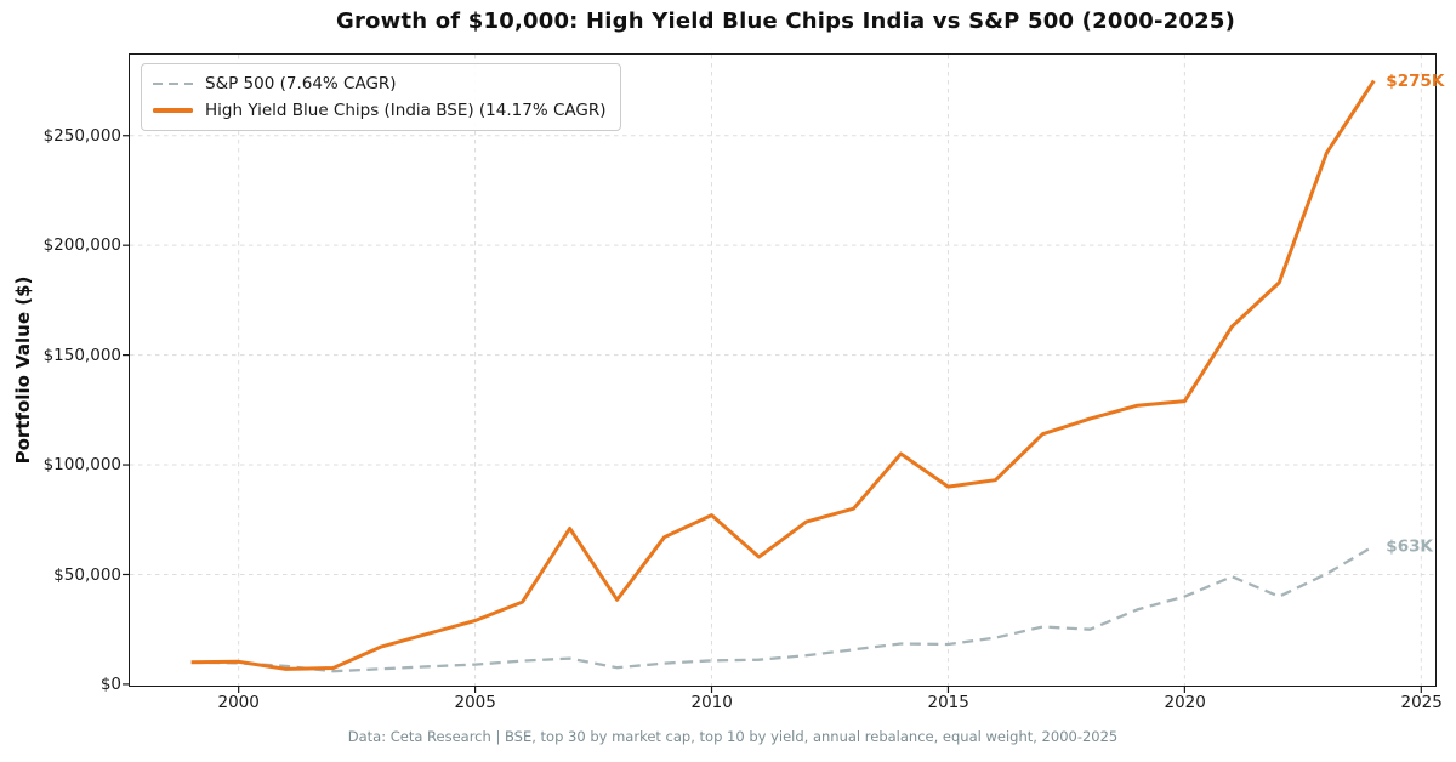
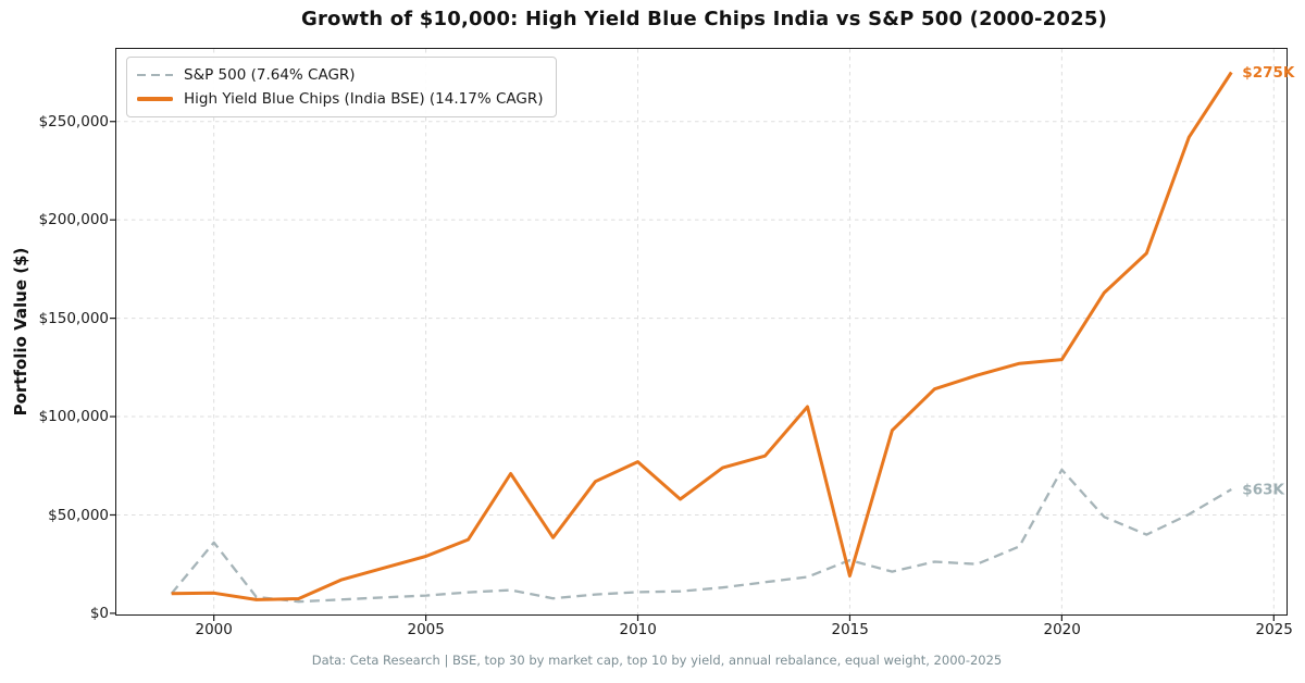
S&P 500 (7.64% CAGR)/2000: $10000 -> $36000
S&P 500 (7.64% CAGR)/2015: $18000 -> $27000
High Yield Blue Chips (India BSE) (14.17% CAGR)/2015: $90000 -> $19000
S&P 500 (7.64% CAGR)/2020: $40000 -> $73000
